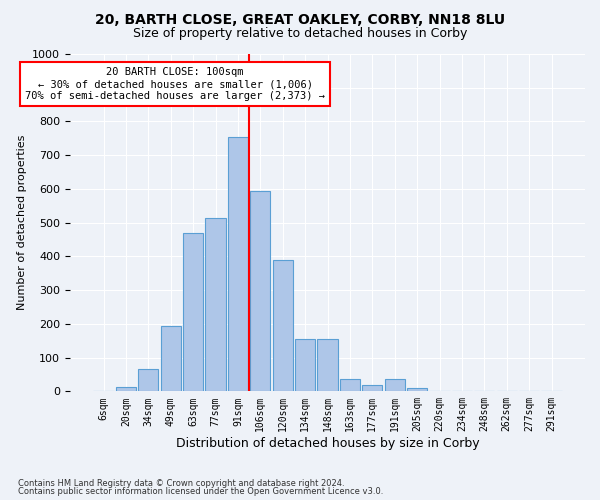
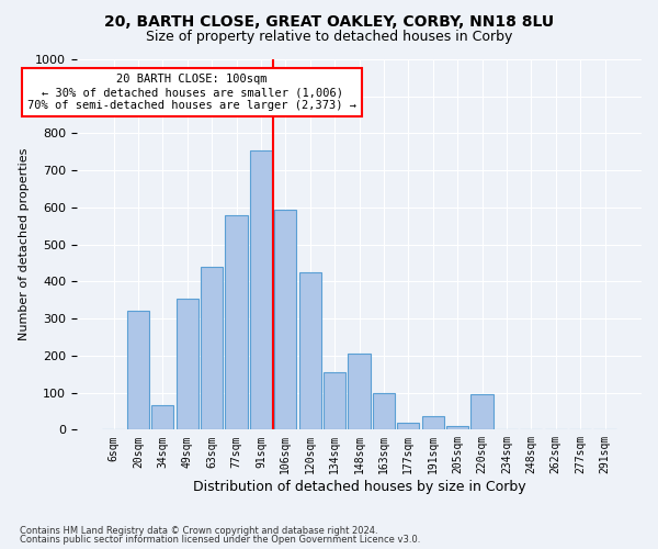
20sqm: 12 -> 320
49sqm: 195 -> 355
63sqm: 470 -> 440
77sqm: 515 -> 580
120sqm: 390 -> 425
148sqm: 155 -> 205
163sqm: 37 -> 100
220sqm: 2 -> 95
